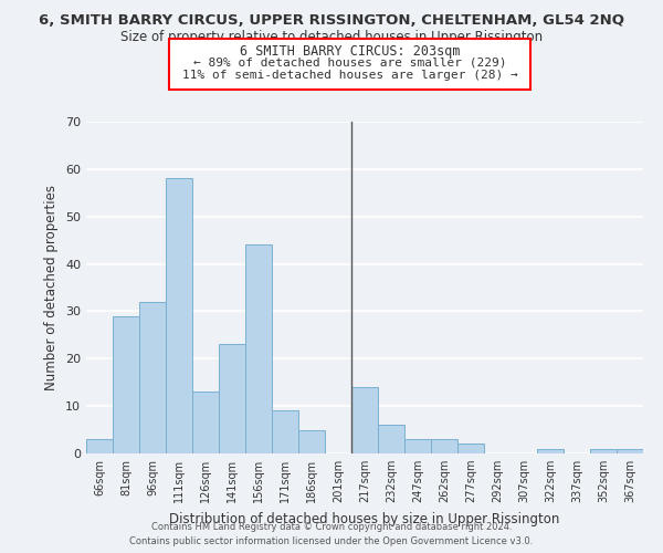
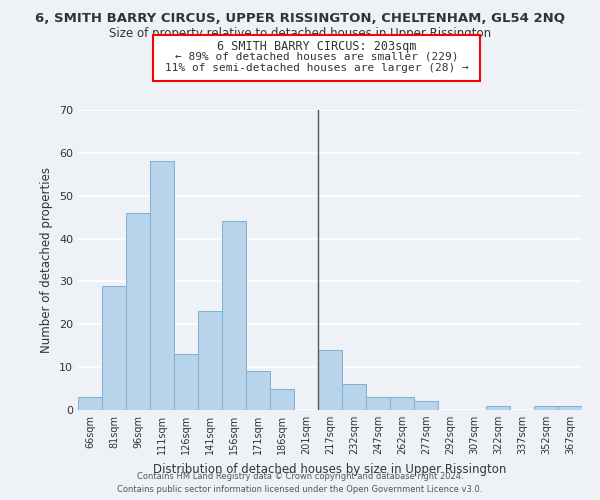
96sqm: 32 -> 46
